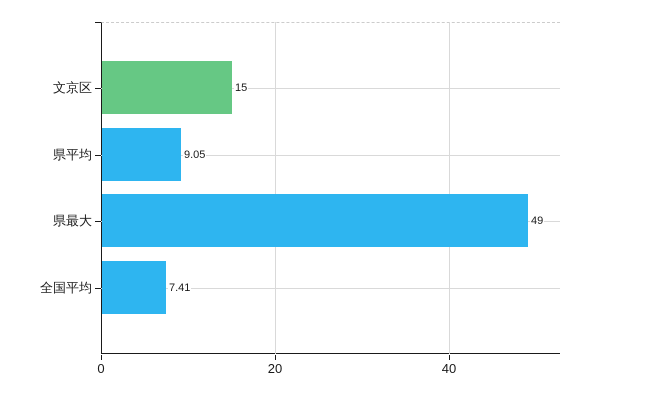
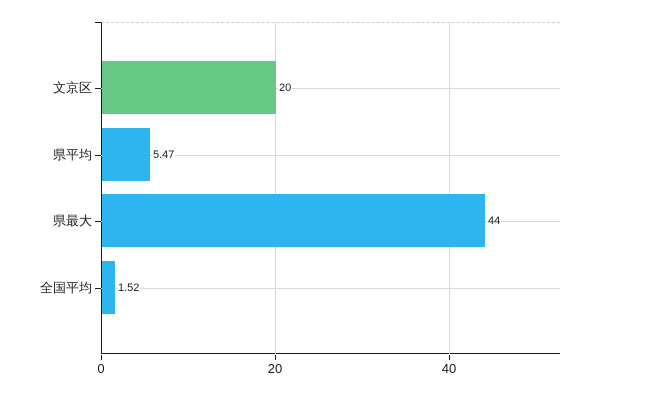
文京区: 15 -> 20
県平均: 9.05 -> 5.47
県最大: 49 -> 44
全国平均: 7.41 -> 1.52
